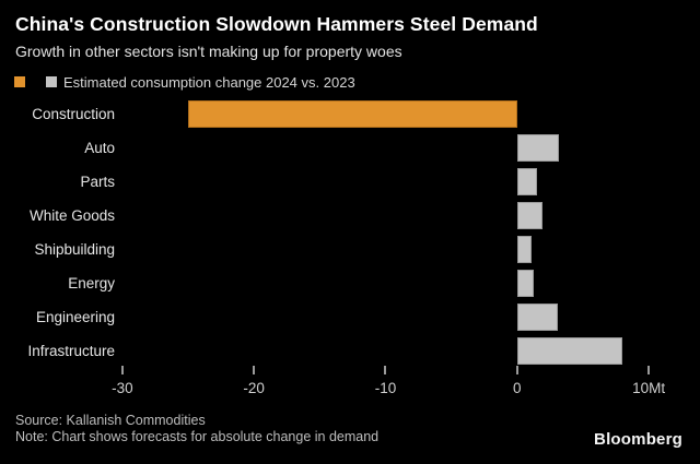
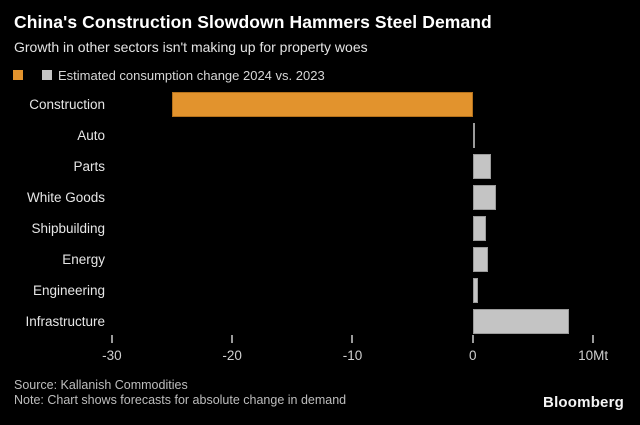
Auto: 3.2 -> 0.2
Engineering: 3.1 -> 0.4
